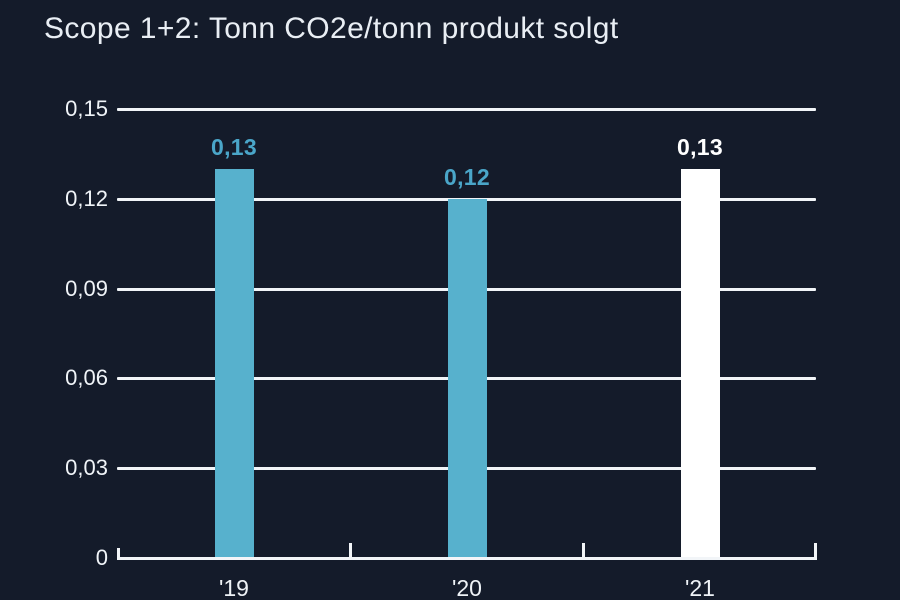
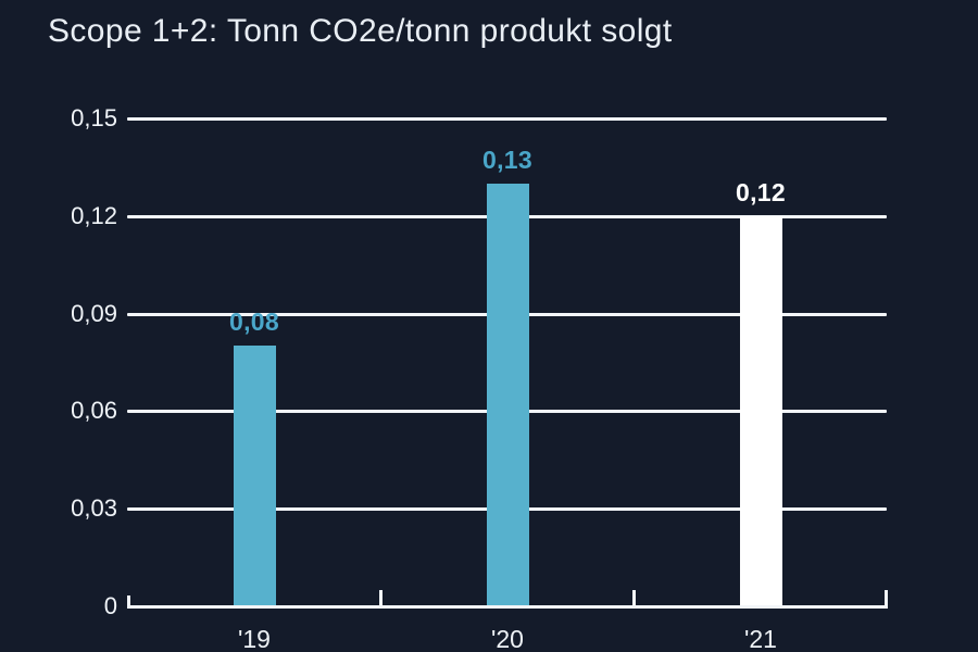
'19: 0,13 -> 0,08
'20: 0,12 -> 0,13
'21: 0,13 -> 0,12
